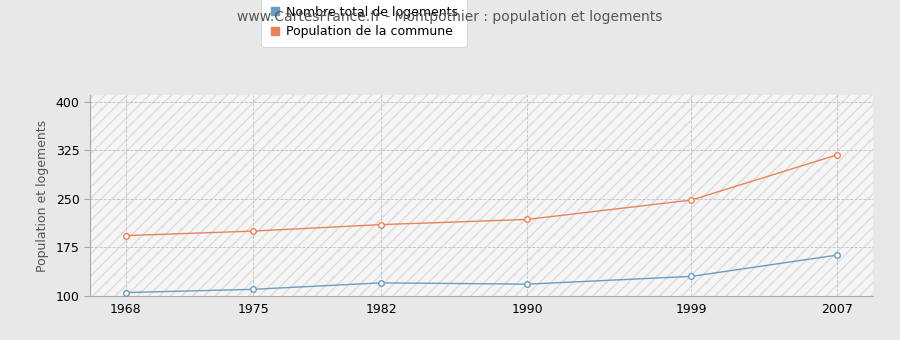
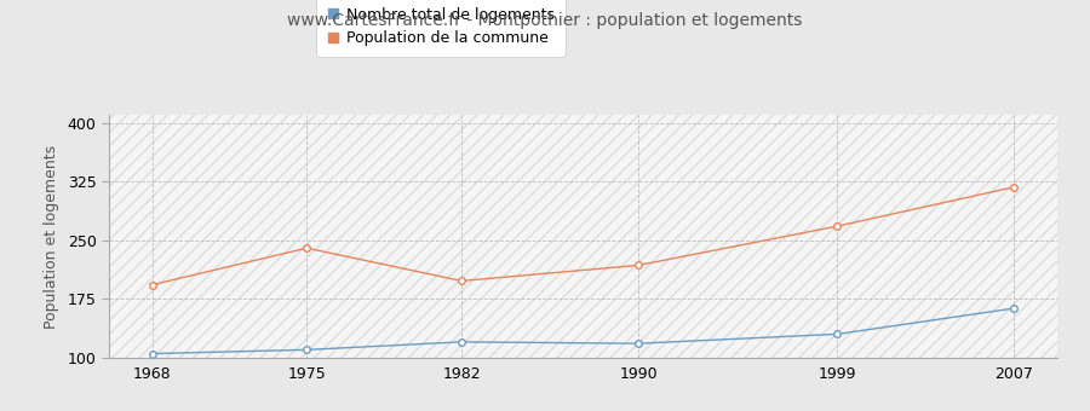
Population de la commune/1975: 200 -> 240
Population de la commune/1982: 210 -> 198
Population de la commune/1999: 248 -> 268
